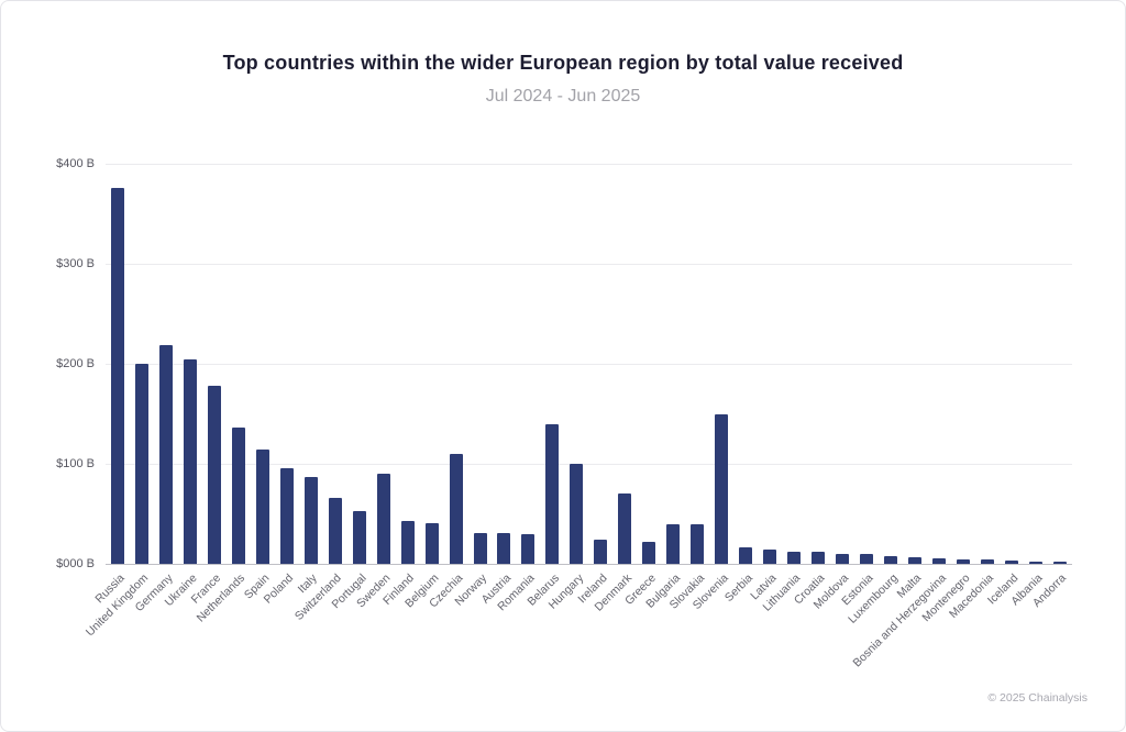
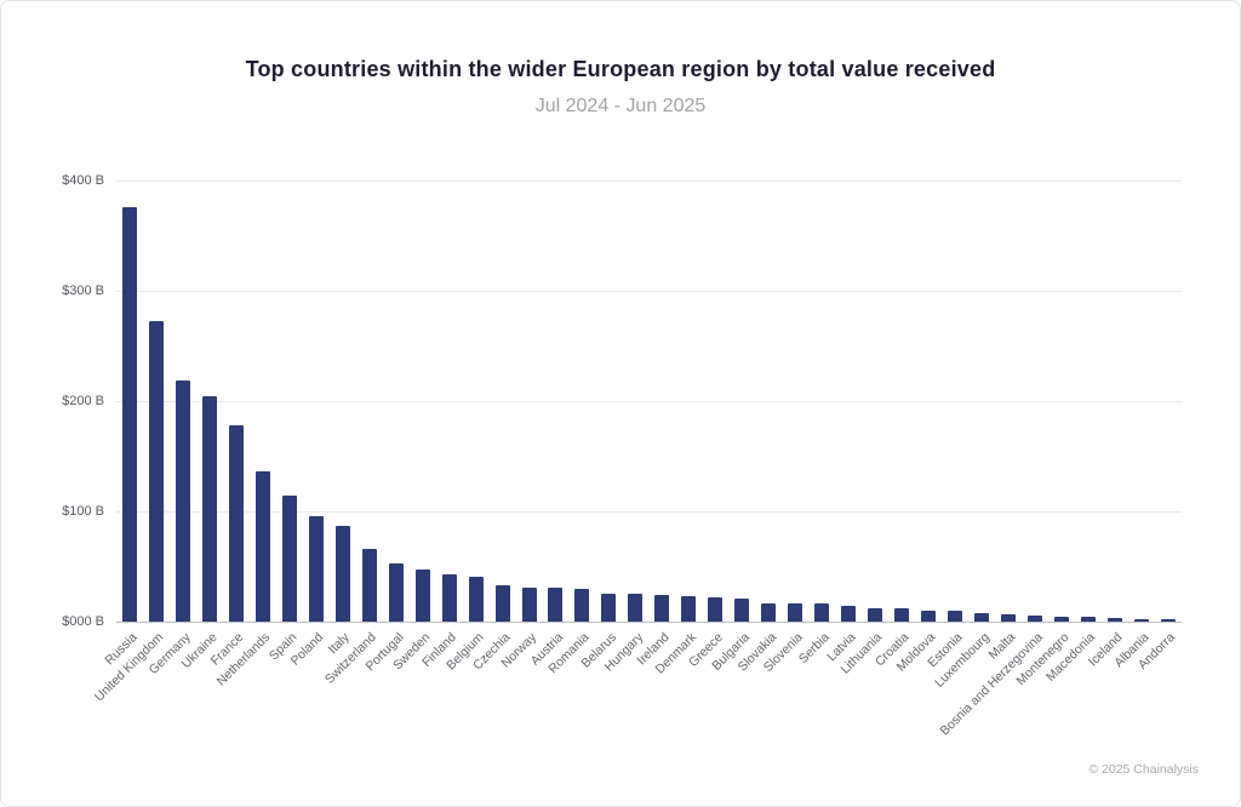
United Kingdom: $200B -> $270B
Sweden: $90B -> $50B
Czechia: $110B -> $30B
Belarus: $140B -> $20B
Hungary: $100B -> $20B
Denmark: $70B -> $20B
Bulgaria: $40B -> $20B
Slovakia: $40B -> $20B
Slovenia: $150B -> $20B
